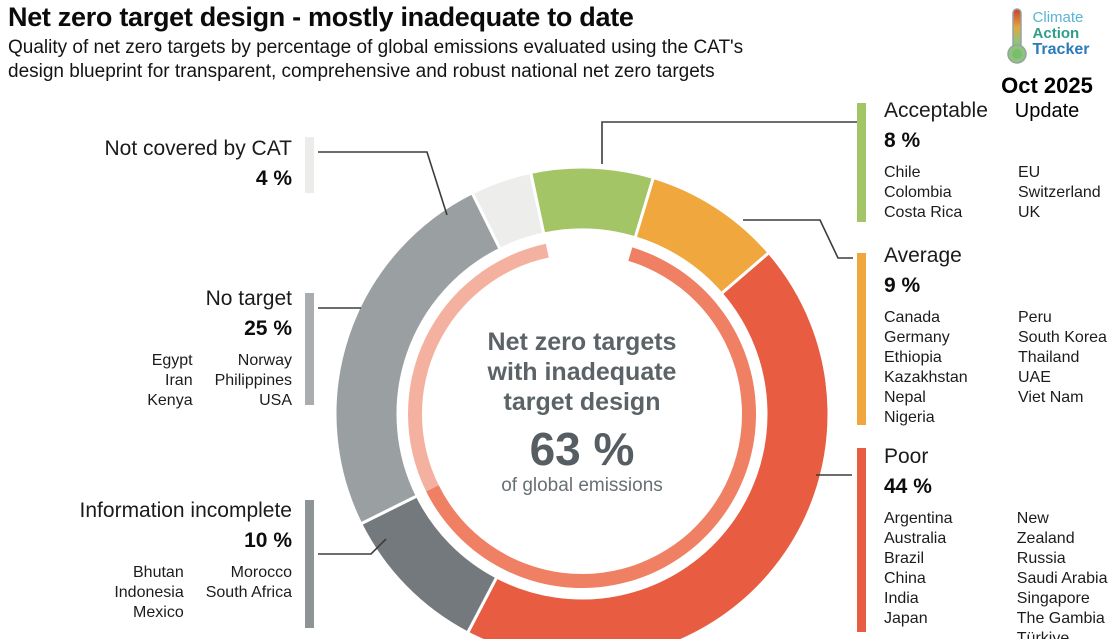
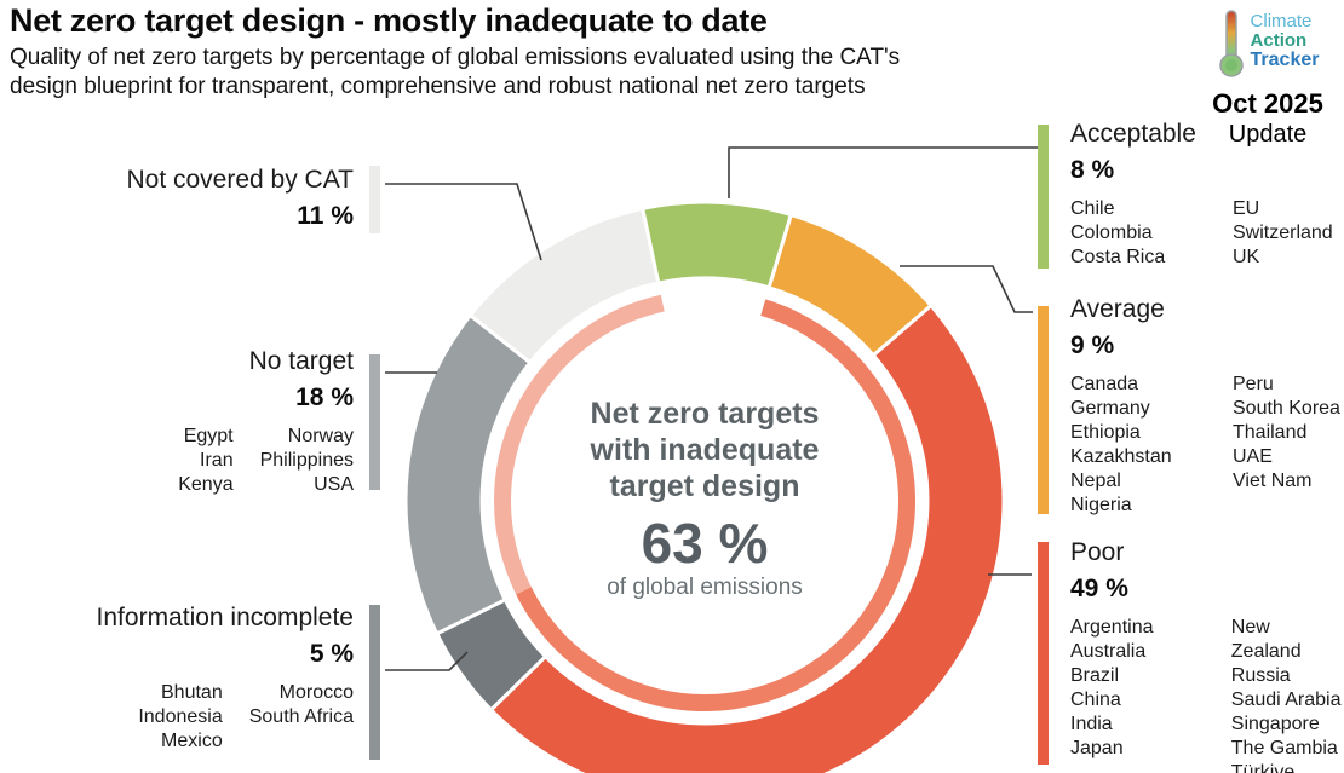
Poor: 44 -> 49
Information incomplete: 10 -> 5
No target: 25 -> 18
Not covered by CAT: 4 -> 11
